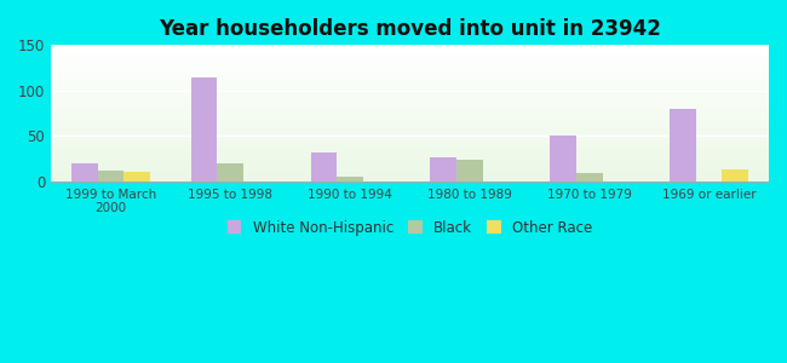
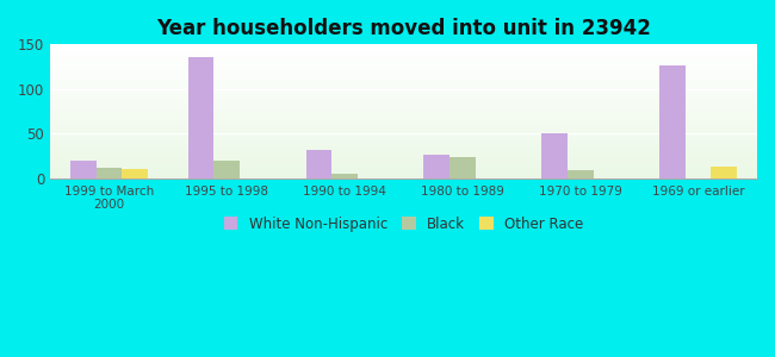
White Non-Hispanic/1995 to 1998: 114 -> 136
White Non-Hispanic/1969 or earlier: 80 -> 126
